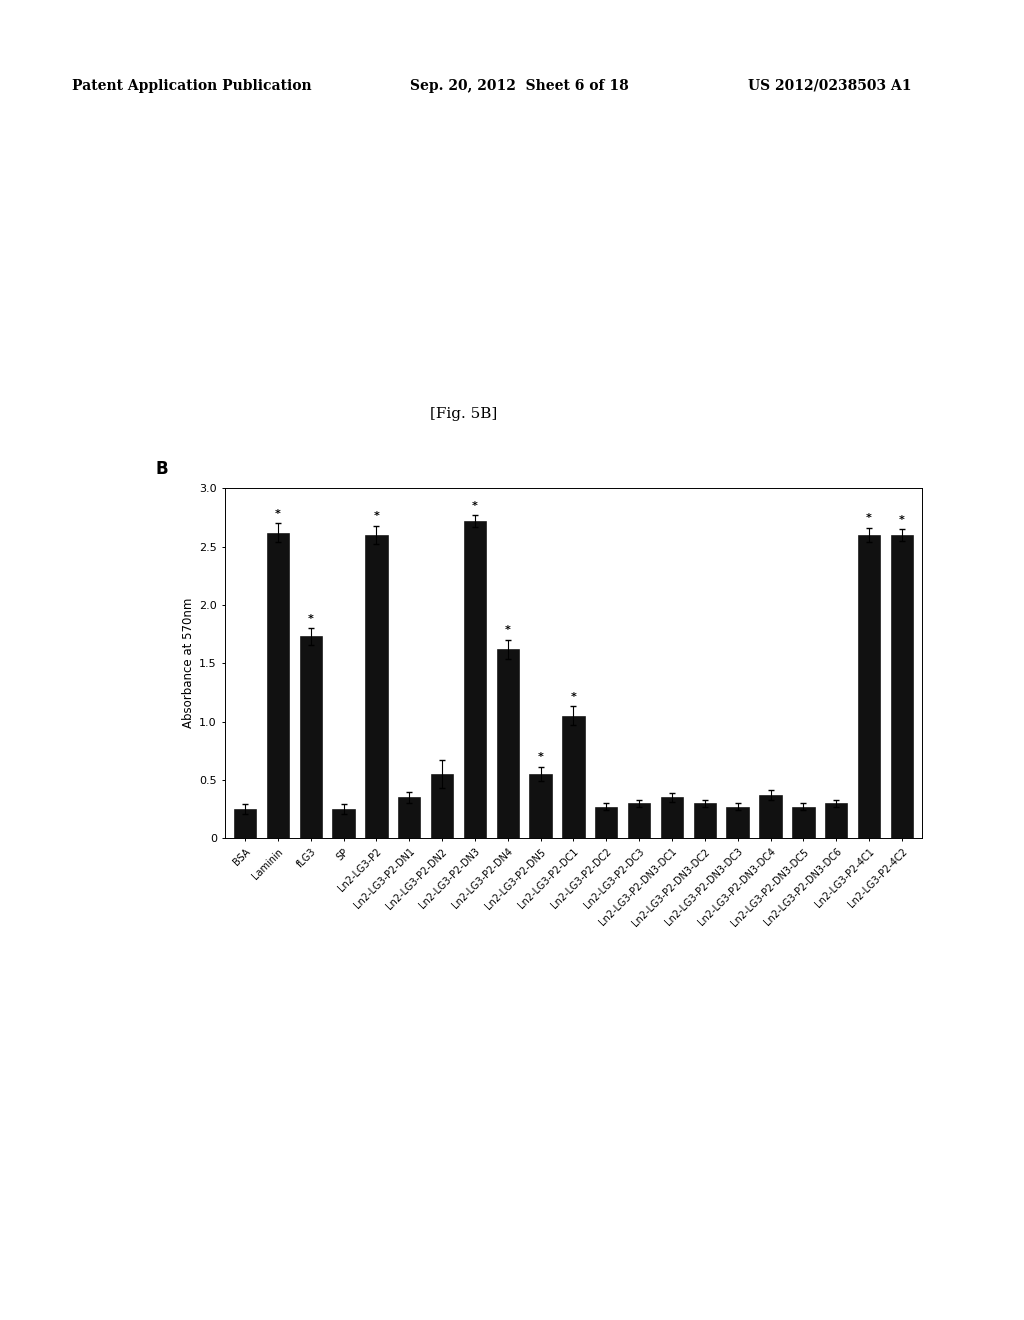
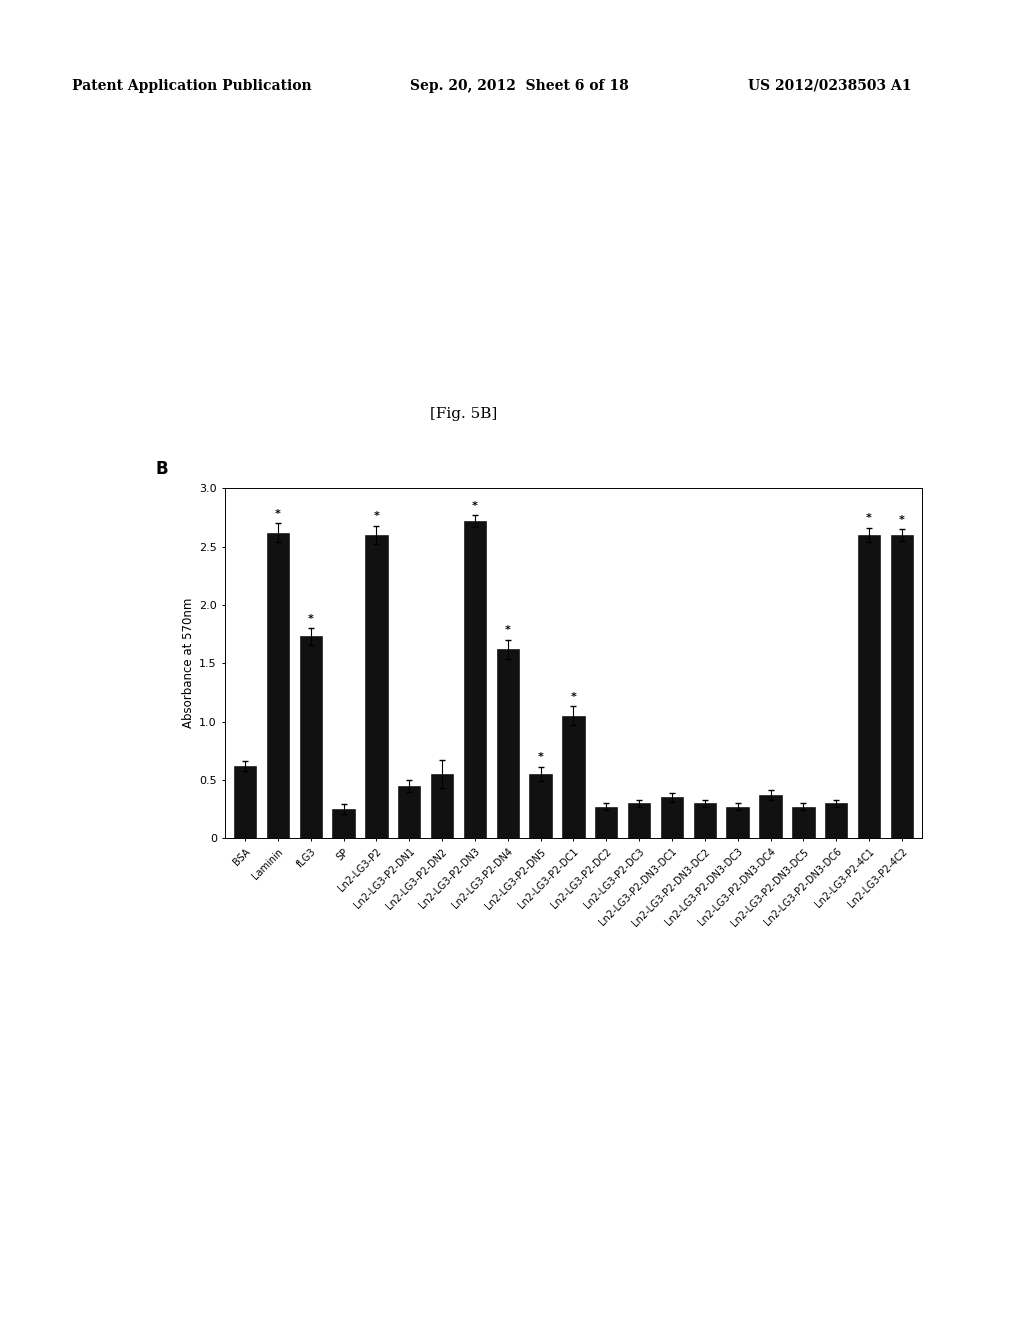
BSA: 0.25 -> 0.62
Ln2-LG3-P2-DN1: 0.35 -> 0.45
